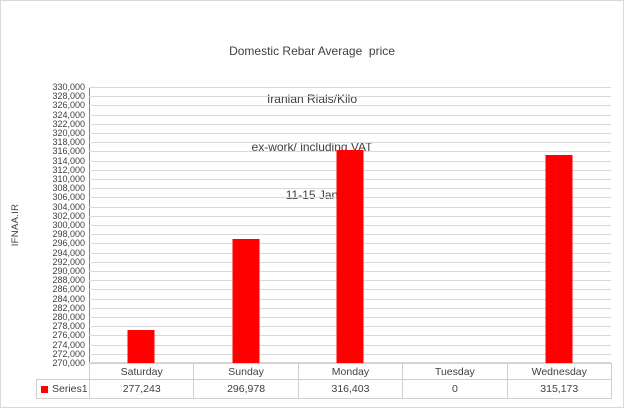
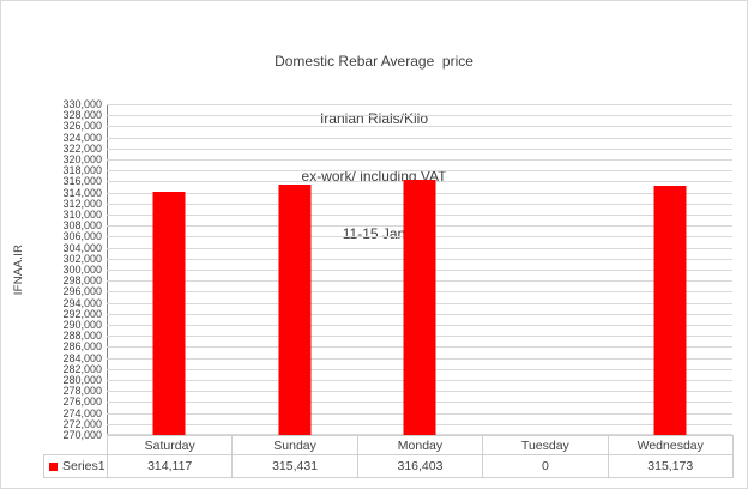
Saturday: 277,243 -> 314,117
Sunday: 296,978 -> 315,431
